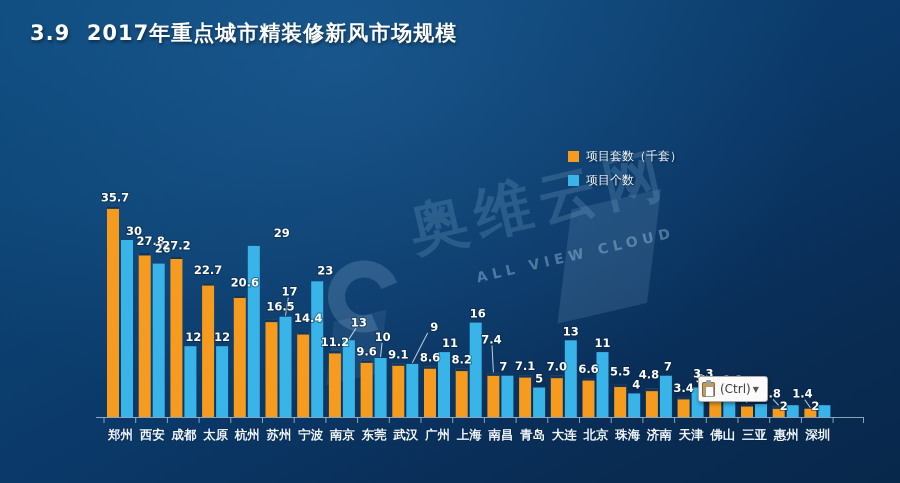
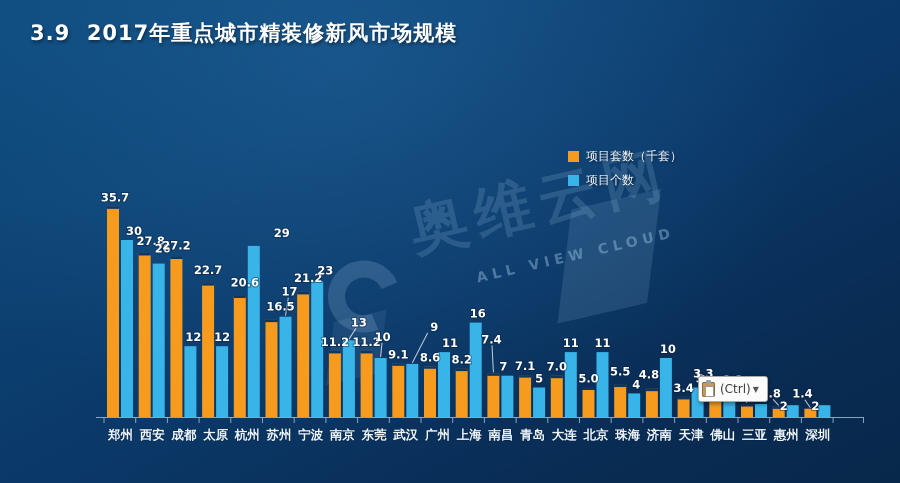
项目套数（千套）/宁波: 14.4 -> 21.2
项目套数（千套）/东莞: 9.6 -> 11.2
项目个数/大连: 13 -> 11
项目套数（千套）/北京: 6.6 -> 5.0
项目个数/济南: 7 -> 10
